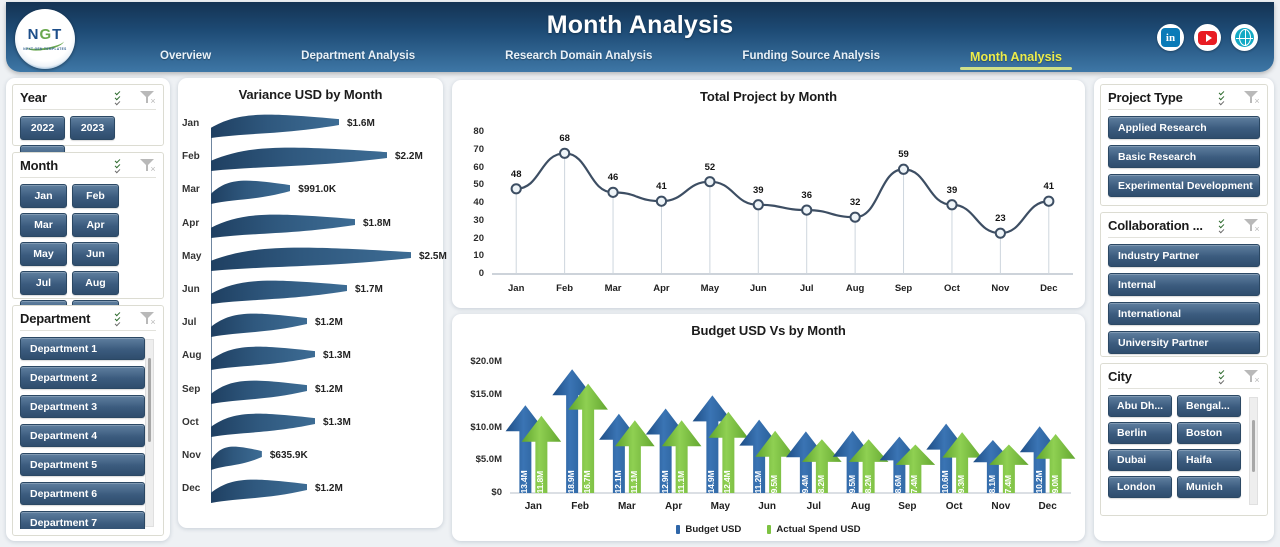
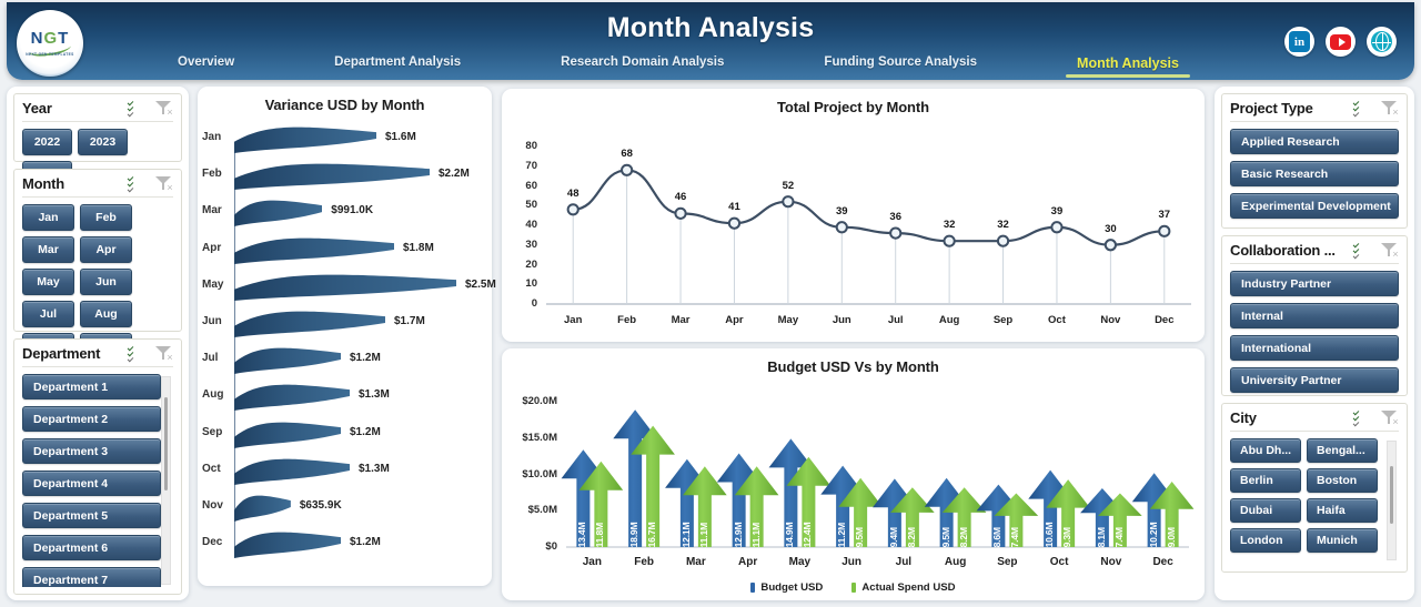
Total Project by Month/Sep: 59 -> 32
Total Project by Month/Nov: 23 -> 30
Total Project by Month/Dec: 41 -> 37
